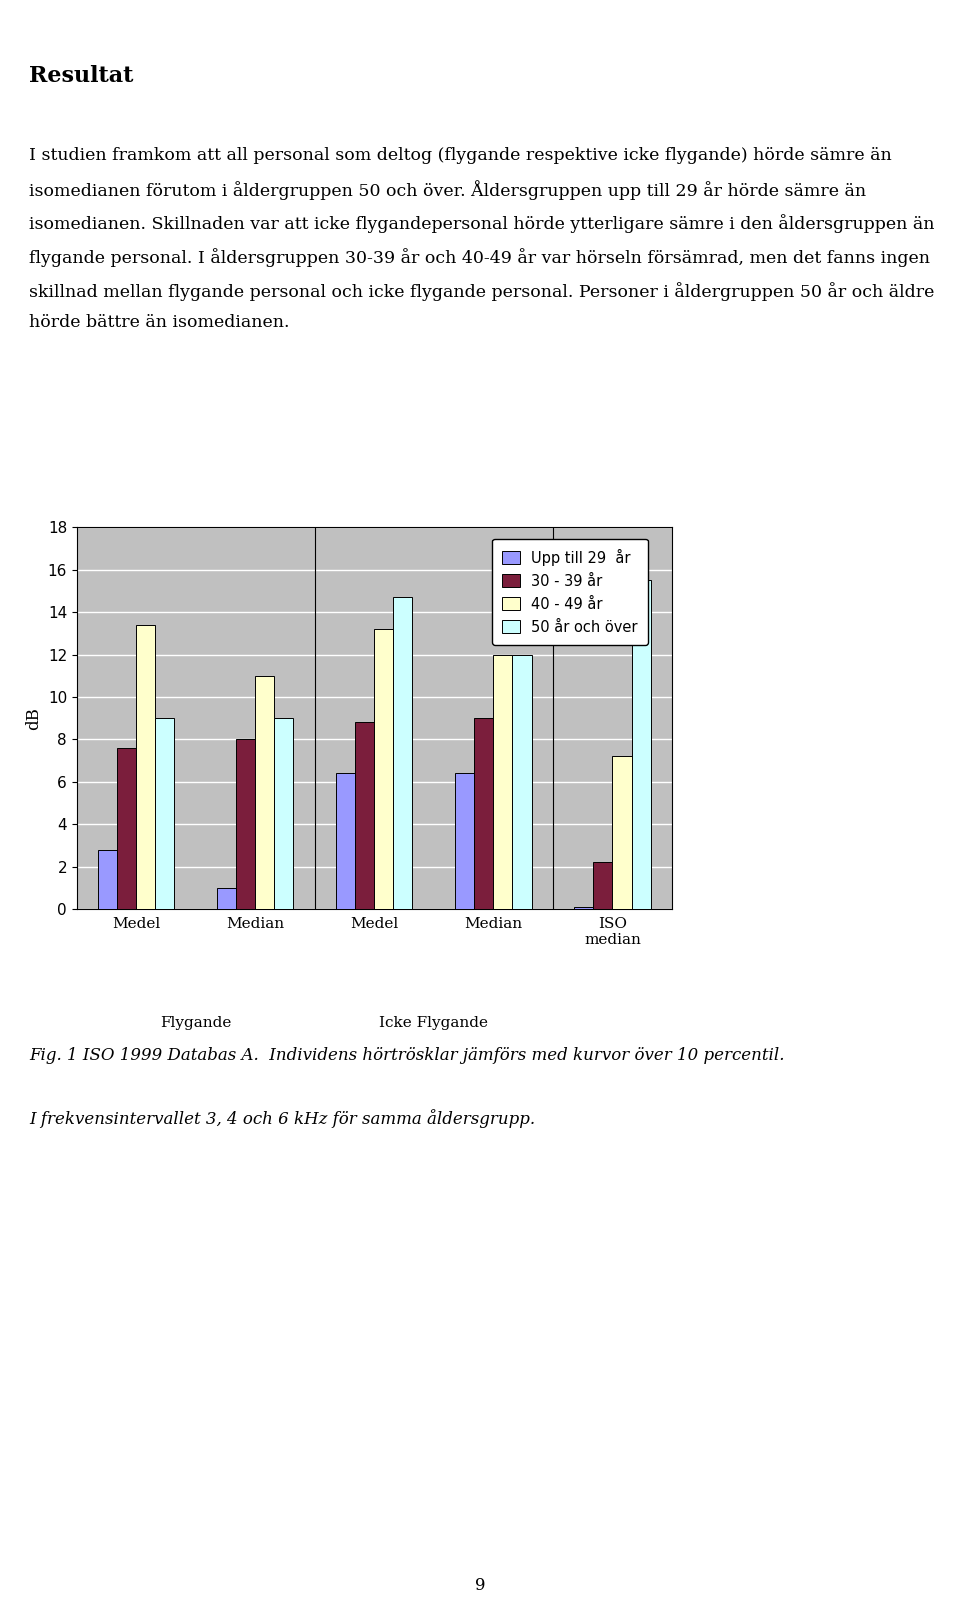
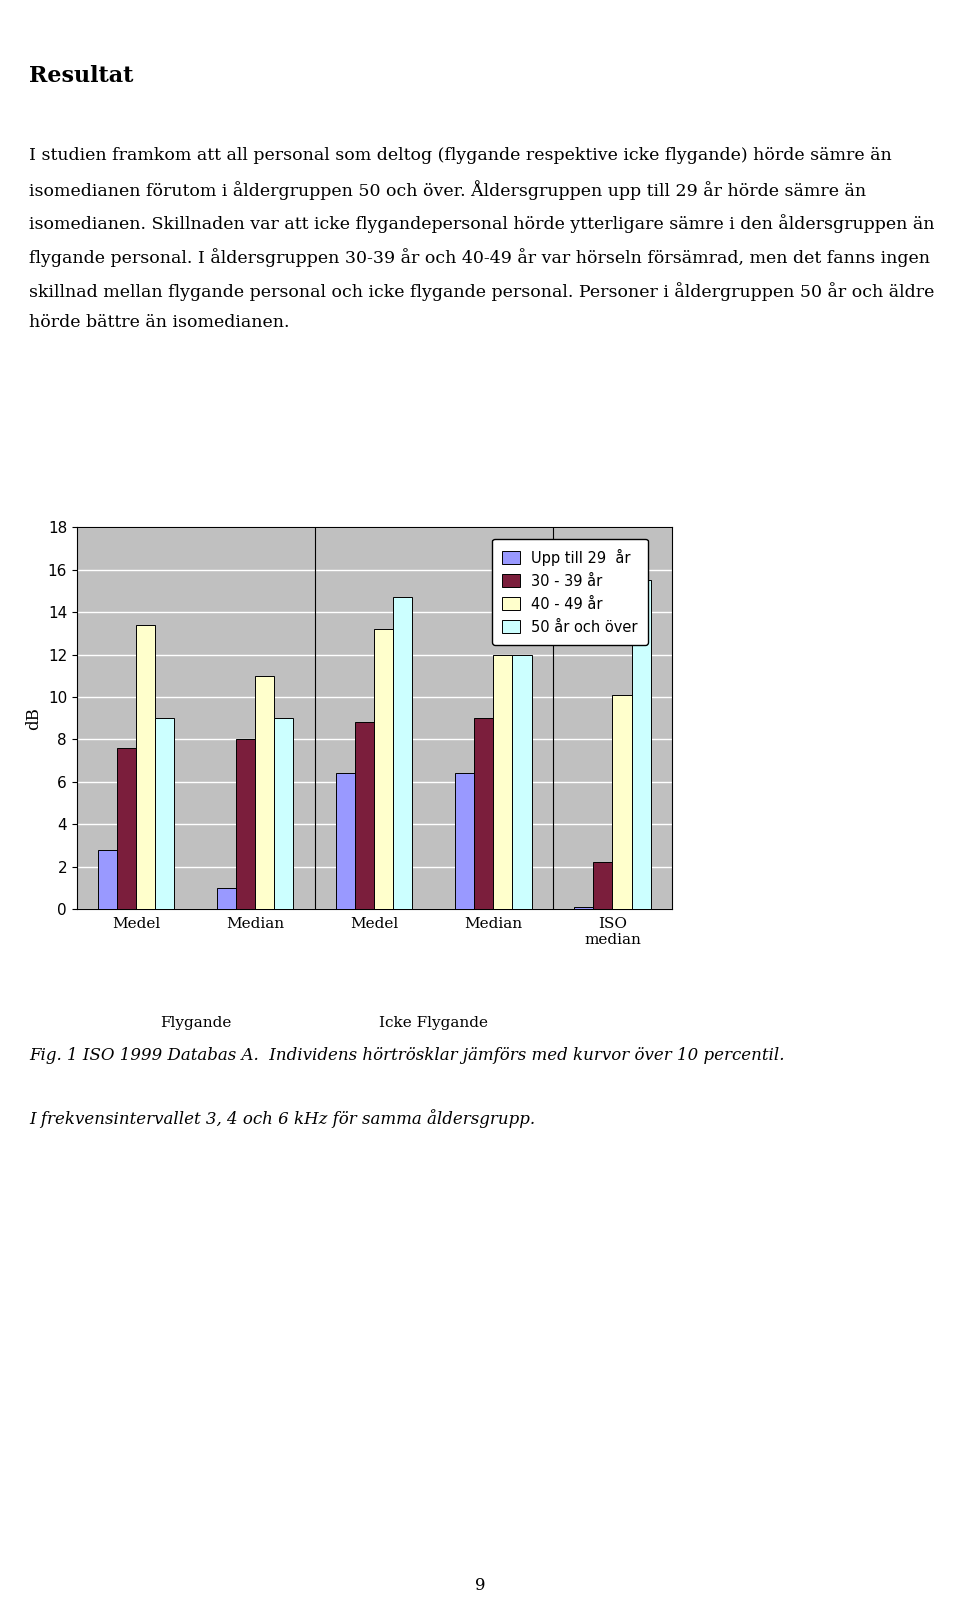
40 - 49 år/ISO median: 7.2 -> 10.1
